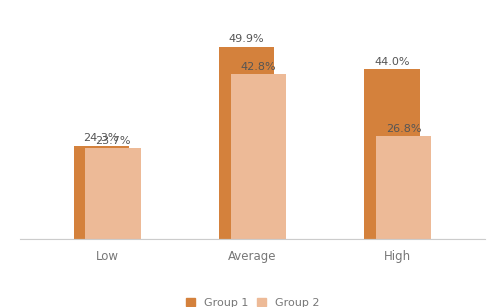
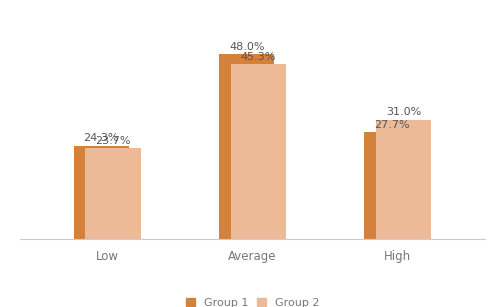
Group 1/Average: 49.9% -> 48.0%
Group 2/Average: 42.8% -> 45.3%
Group 1/High: 44.0% -> 27.7%
Group 2/High: 26.8% -> 31.0%
